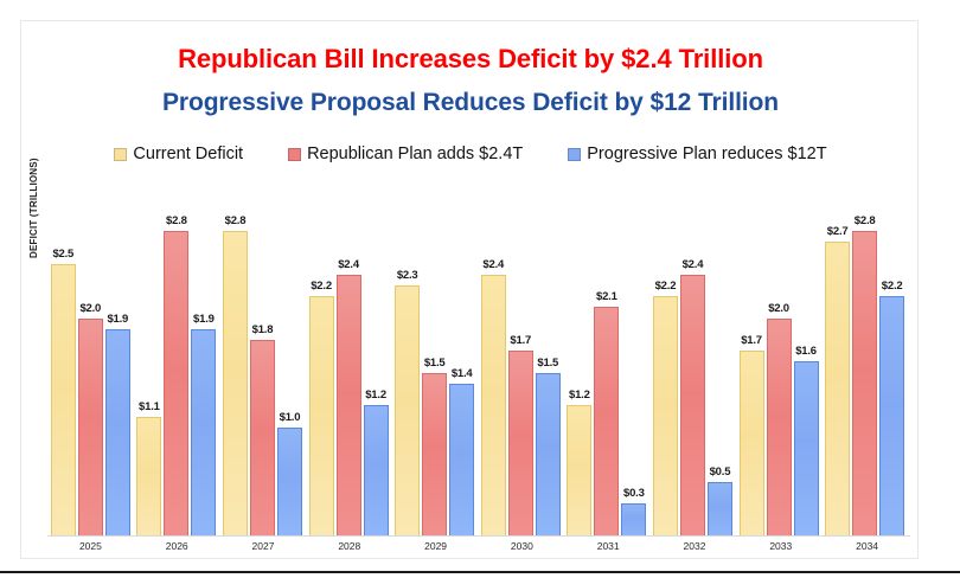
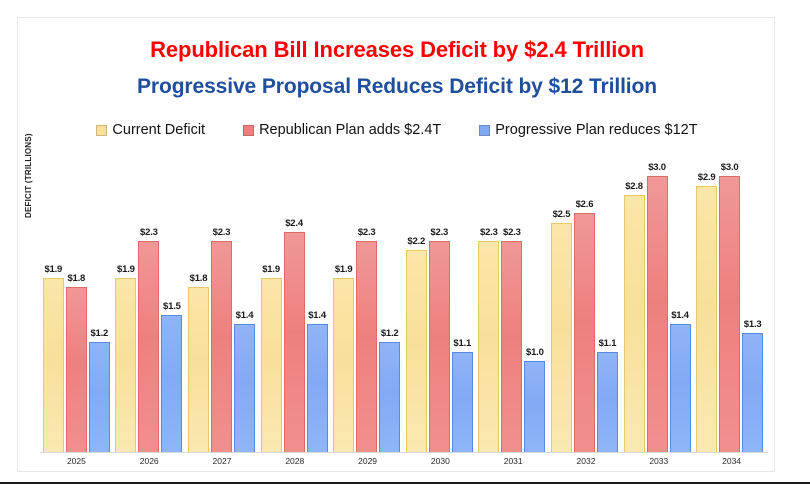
Current Deficit/2025: $2.5 -> $1.9
Republican Plan adds $2.4T/2025: $2.0 -> $1.8
Progressive Plan reduces $12T/2025: $1.9 -> $1.2
Current Deficit/2026: $1.1 -> $1.9
Republican Plan adds $2.4T/2026: $2.8 -> $2.3
Progressive Plan reduces $12T/2026: $1.9 -> $1.5
Current Deficit/2027: $2.8 -> $1.8
Republican Plan adds $2.4T/2027: $1.8 -> $2.3
Progressive Plan reduces $12T/2027: $1.0 -> $1.4
Current Deficit/2028: $2.2 -> $1.9
Progressive Plan reduces $12T/2028: $1.2 -> $1.4
Current Deficit/2029: $2.3 -> $1.9
Republican Plan adds $2.4T/2029: $1.5 -> $2.3
Progressive Plan reduces $12T/2029: $1.4 -> $1.2
Current Deficit/2030: $2.4 -> $2.2
Republican Plan adds $2.4T/2030: $1.7 -> $2.3
Progressive Plan reduces $12T/2030: $1.5 -> $1.1
Current Deficit/2031: $1.2 -> $2.3
Republican Plan adds $2.4T/2031: $2.1 -> $2.3
Progressive Plan reduces $12T/2031: $0.3 -> $1.0
Current Deficit/2032: $2.2 -> $2.5
Republican Plan adds $2.4T/2032: $2.4 -> $2.6
Progressive Plan reduces $12T/2032: $0.5 -> $1.1
Current Deficit/2033: $1.7 -> $2.8
Republican Plan adds $2.4T/2033: $2.0 -> $3.0
Progressive Plan reduces $12T/2033: $1.6 -> $1.4
Current Deficit/2034: $2.7 -> $2.9
Republican Plan adds $2.4T/2034: $2.8 -> $3.0
Progressive Plan reduces $12T/2034: $2.2 -> $1.3
